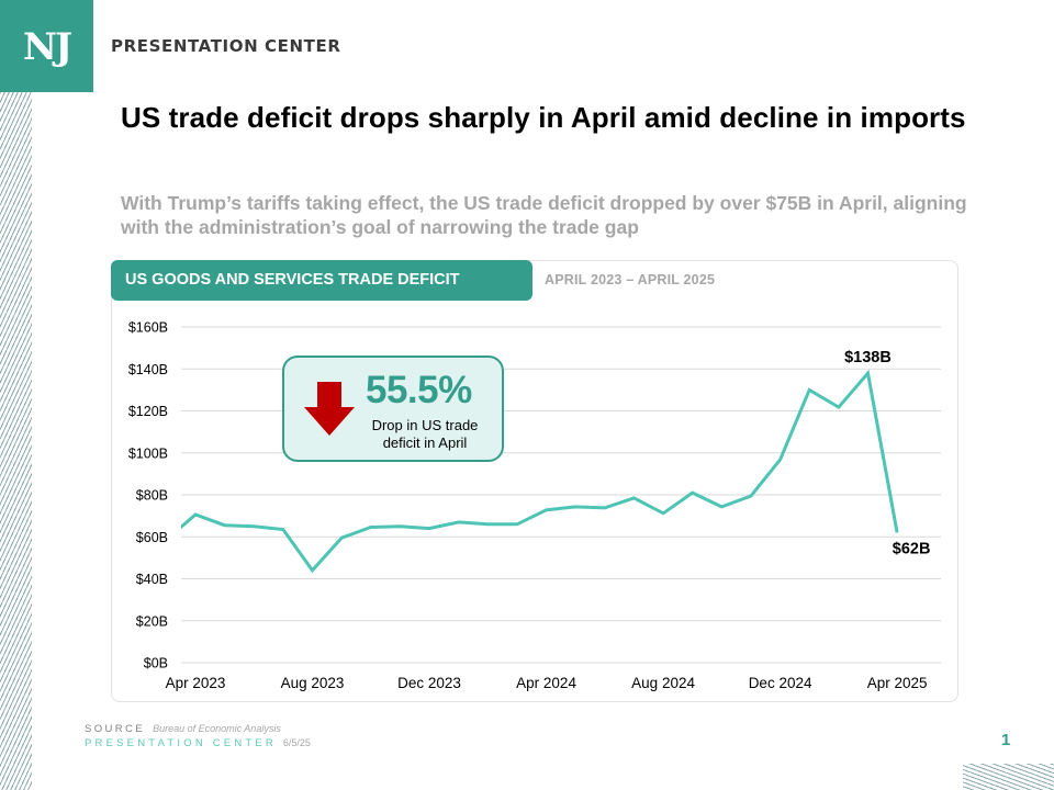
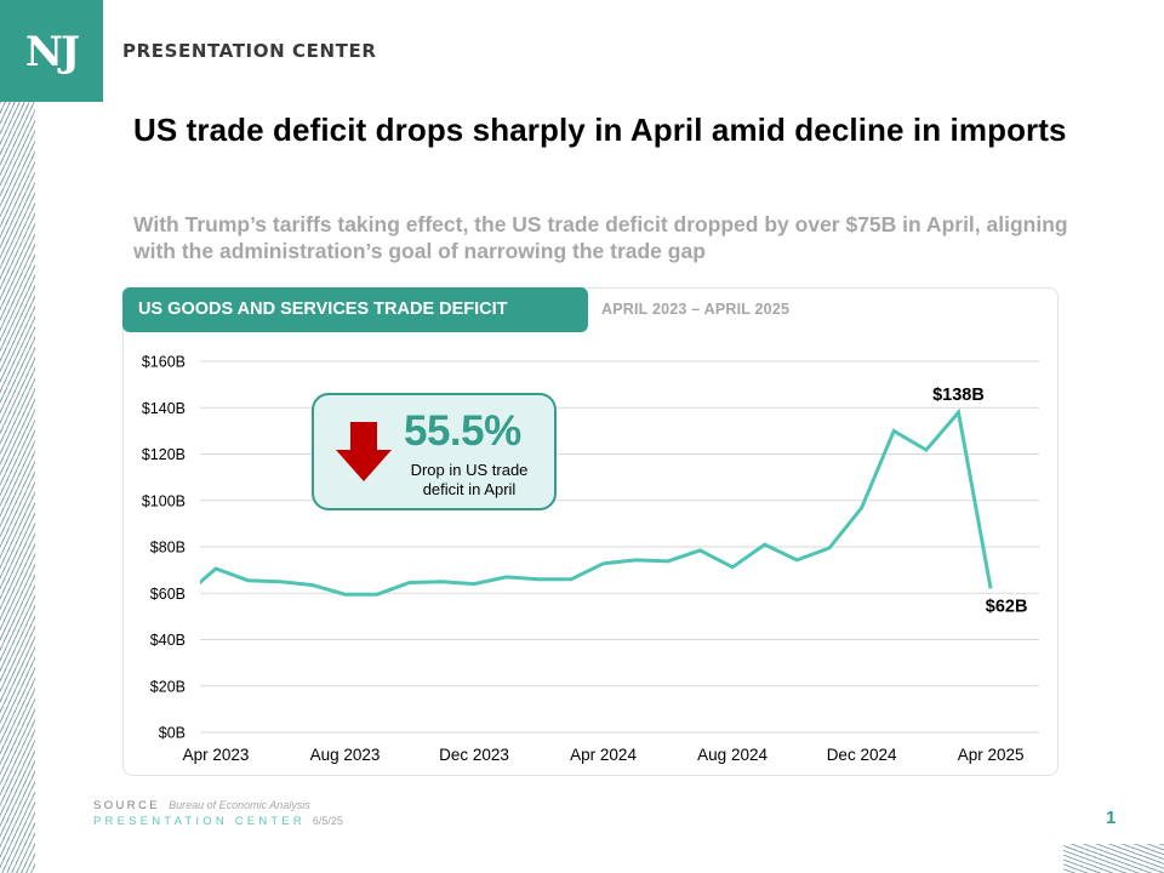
Aug 2023: $44B -> $60B
